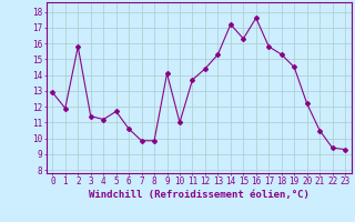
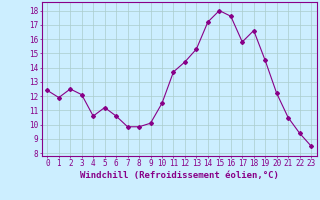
0: 12.9 -> 12.4
2: 15.8 -> 12.5
3: 11.4 -> 12.1
4: 11.2 -> 10.6
5: 11.7 -> 11.2
9: 14.1 -> 10.1
10: 11.0 -> 11.5
15: 16.3 -> 18.0
18: 15.3 -> 16.6
23: 9.3 -> 8.5
